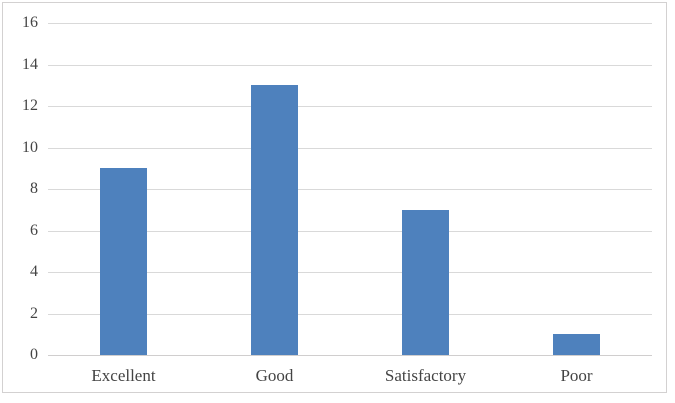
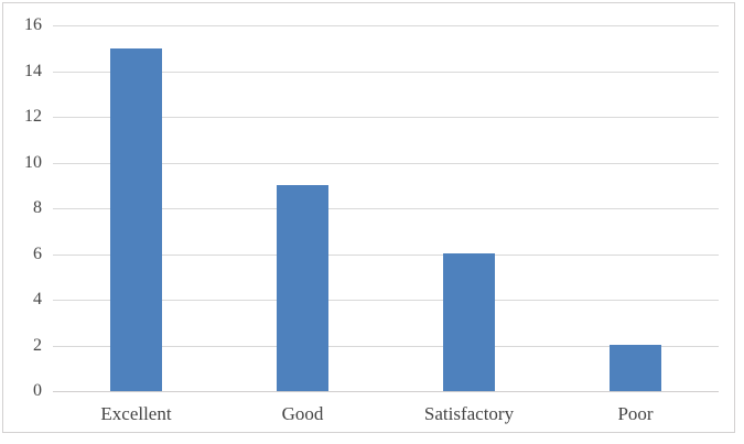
Excellent: 9 -> 15
Good: 13 -> 9
Satisfactory: 7 -> 6
Poor: 1 -> 2
